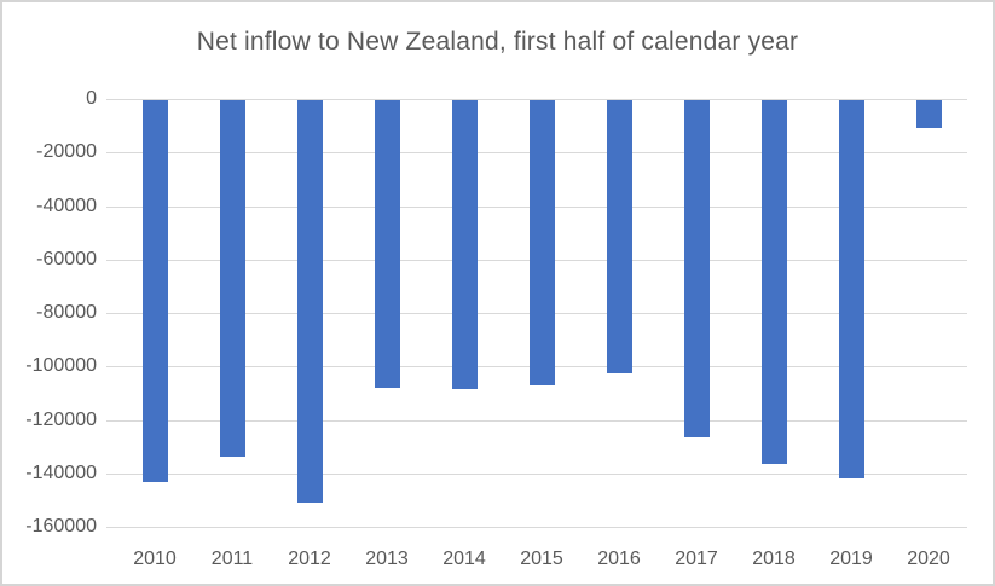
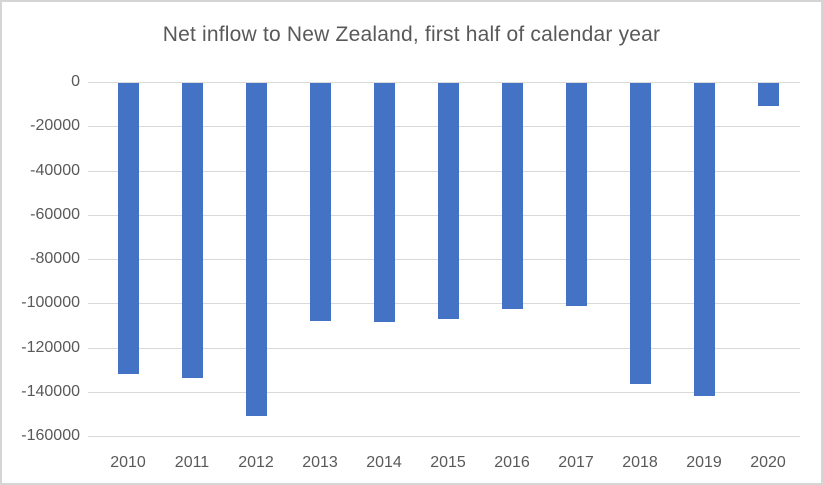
2010: -143000 -> -132000
2017: -126000 -> -101000
